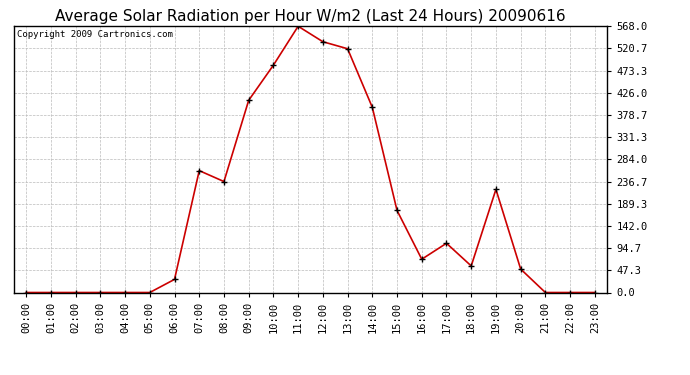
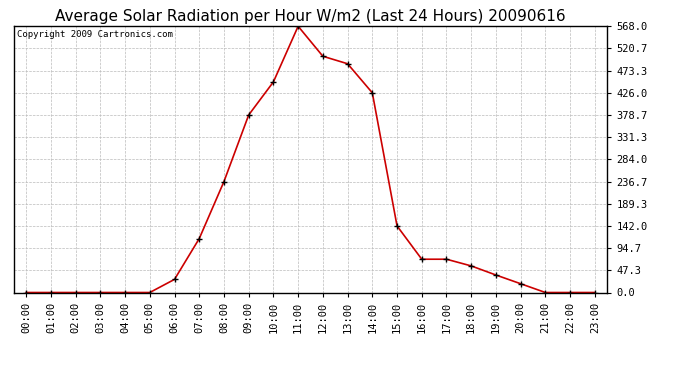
07:00: 260 -> 115
09:00: 410 -> 379
10:00: 485 -> 449
12:00: 535 -> 504
13:00: 520 -> 488
14:00: 395 -> 426
15:00: 175 -> 142
17:00: 105 -> 71
19:00: 220 -> 37
20:00: 50 -> 19
